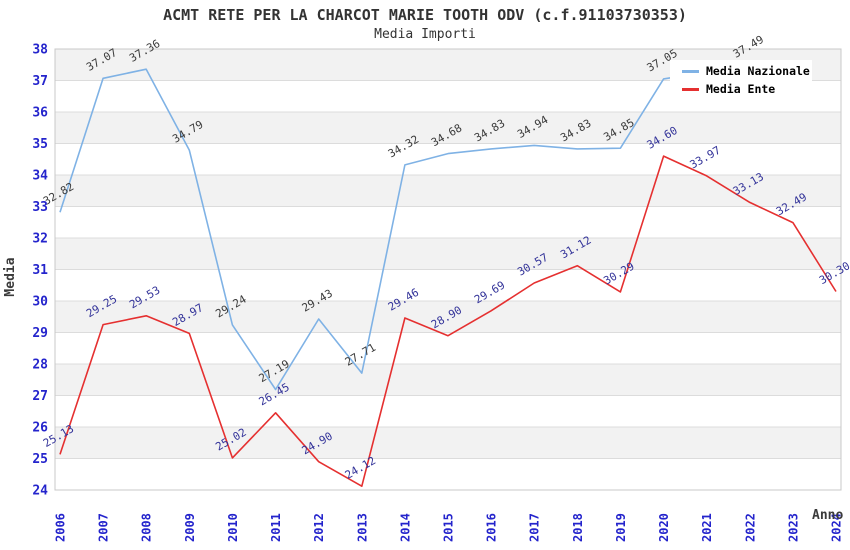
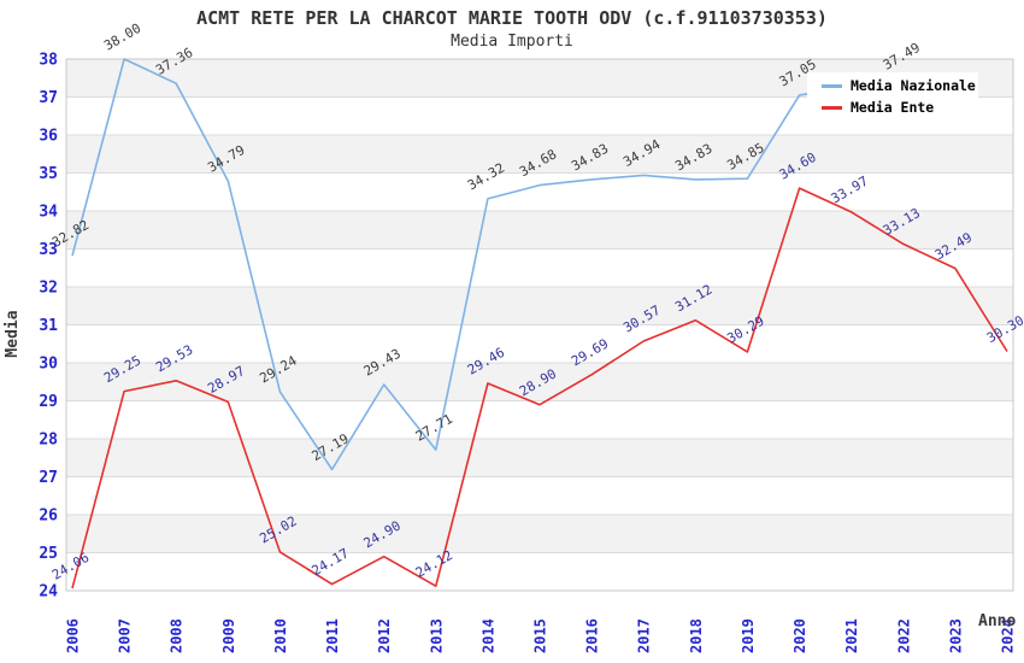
Media Ente/2006: 25.13 -> 24.06
Media Nazionale/2007: 37.07 -> 38.00
Media Ente/2011: 26.45 -> 24.17
